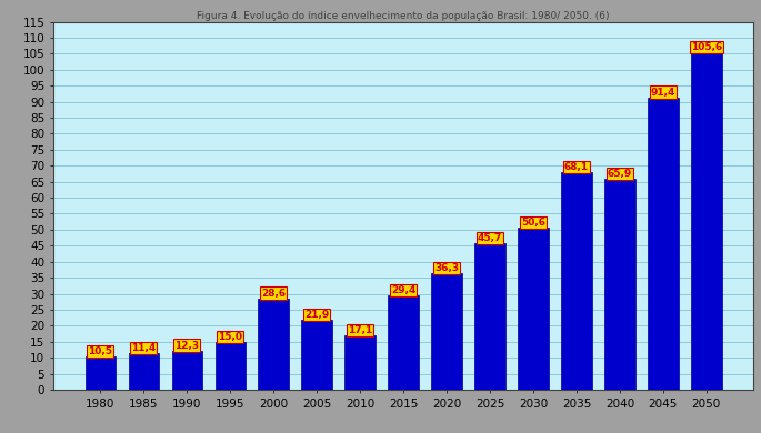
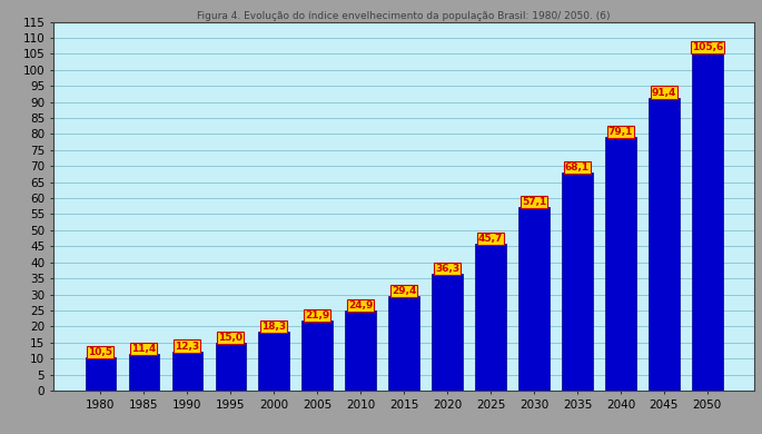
2000: 28,6 -> 18,3
2010: 17,1 -> 24,9
2030: 50,6 -> 57,1
2040: 65,9 -> 79,1
